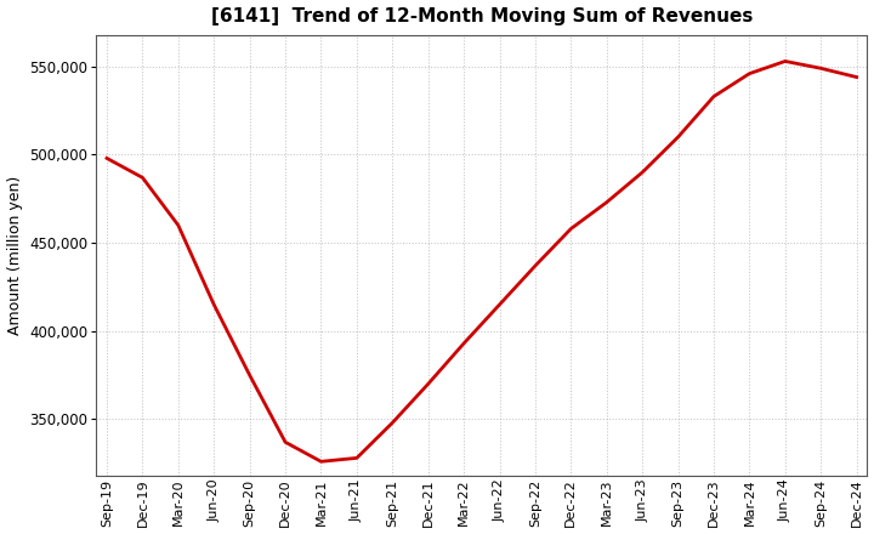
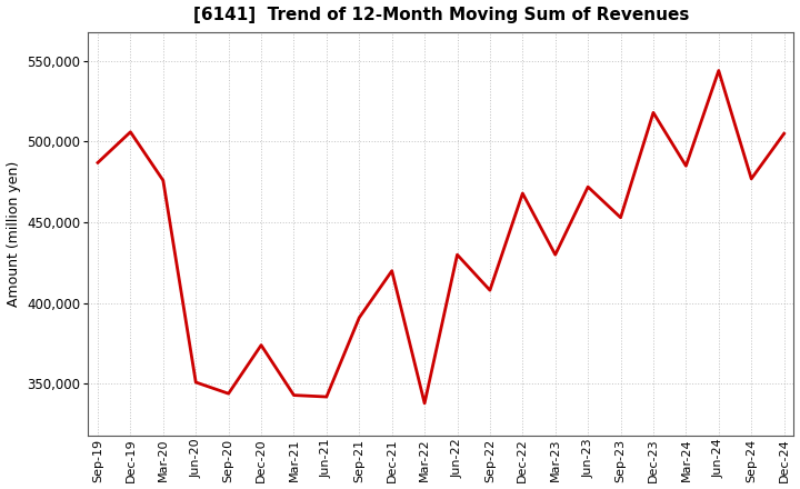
Sep-19: 498,000 -> 487,000
Dec-19: 487,000 -> 506,000
Mar-20: 460,000 -> 476,000
Jun-20: 415,000 -> 351,000
Sep-20: 375,000 -> 344,000
Dec-20: 337,000 -> 374,000
Mar-21: 326,000 -> 343,000
Jun-21: 328,000 -> 342,000
Sep-21: 348,000 -> 391,000
Dec-21: 370,000 -> 420,000
Mar-22: 393,000 -> 338,000
Jun-22: 415,000 -> 430,000
Sep-22: 437,000 -> 408,000
Dec-22: 458,000 -> 468,000
Mar-23: 473,000 -> 430,000
Jun-23: 490,000 -> 472,000
Sep-23: 510,000 -> 453,000
Dec-23: 533,000 -> 518,000
Mar-24: 546,000 -> 485,000
Jun-24: 553,000 -> 544,000
Sep-24: 549,000 -> 477,000
Dec-24: 544,000 -> 505,000
